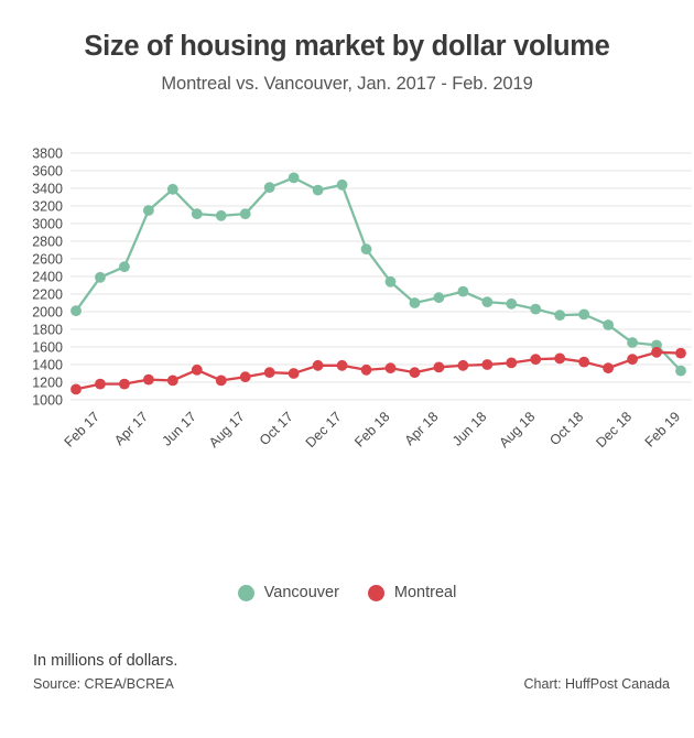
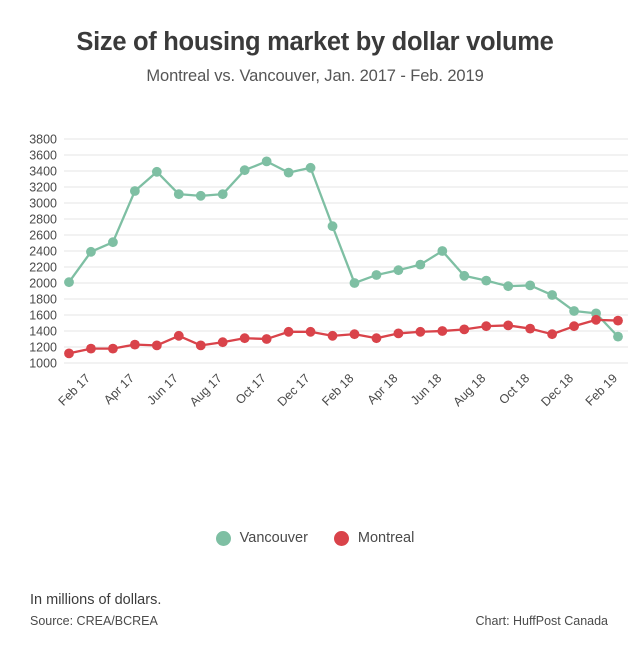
Vancouver/Feb 18: 2300 -> 2000
Vancouver/Jun 18: 2100 -> 2400
